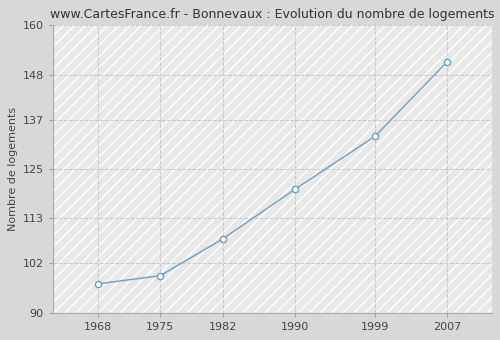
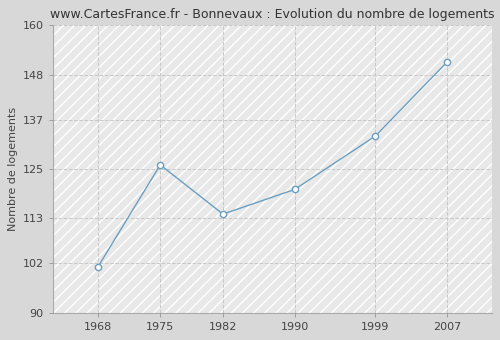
1968: 97 -> 101
1975: 99 -> 126
1982: 108 -> 114
